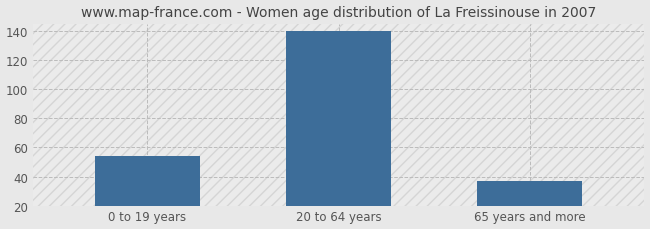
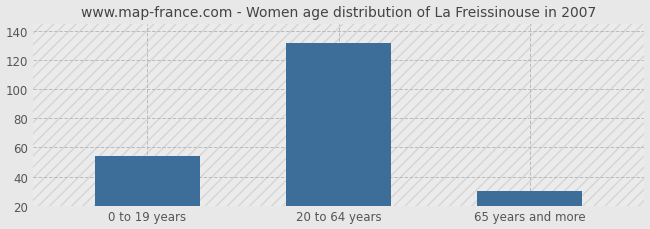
20 to 64 years: 140 -> 132
65 years and more: 37 -> 30
